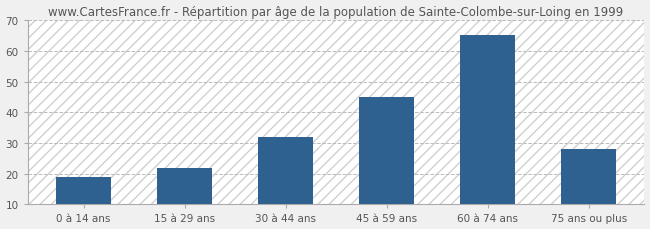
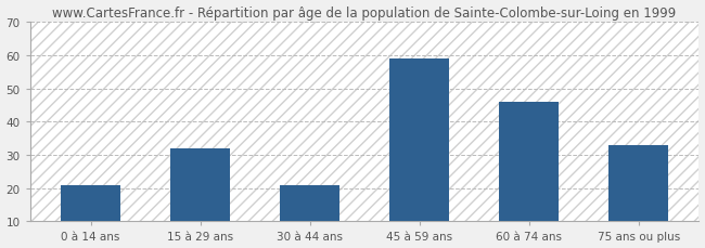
0 à 14 ans: 19 -> 21
15 à 29 ans: 22 -> 32
30 à 44 ans: 32 -> 21
45 à 59 ans: 45 -> 59
60 à 74 ans: 65 -> 46
75 ans ou plus: 28 -> 33
